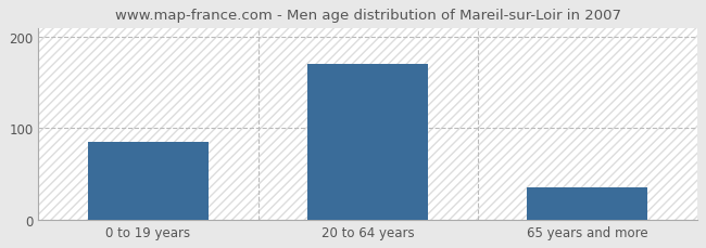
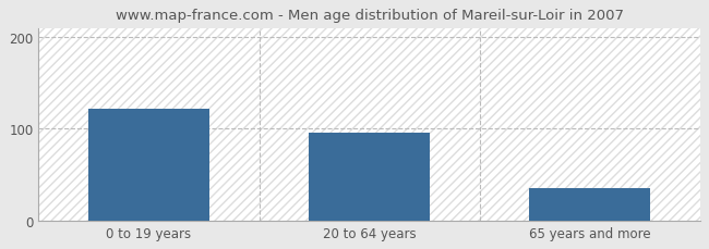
0 to 19 years: 85 -> 122
20 to 64 years: 170 -> 96
